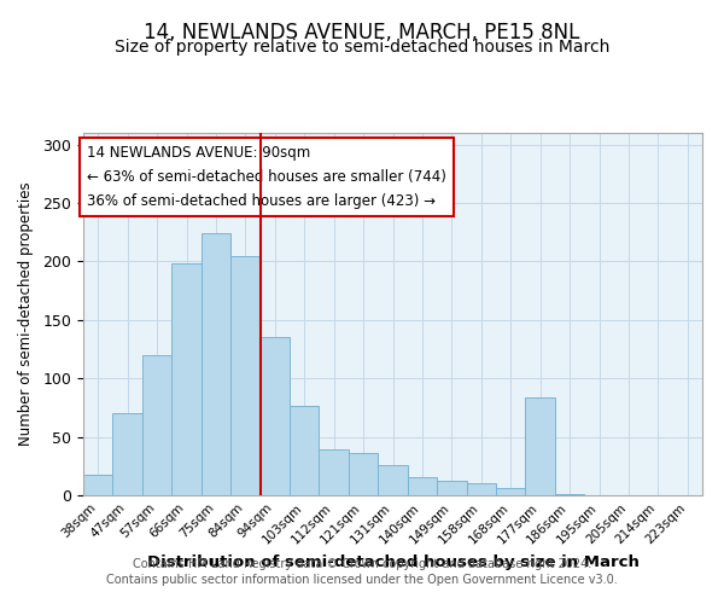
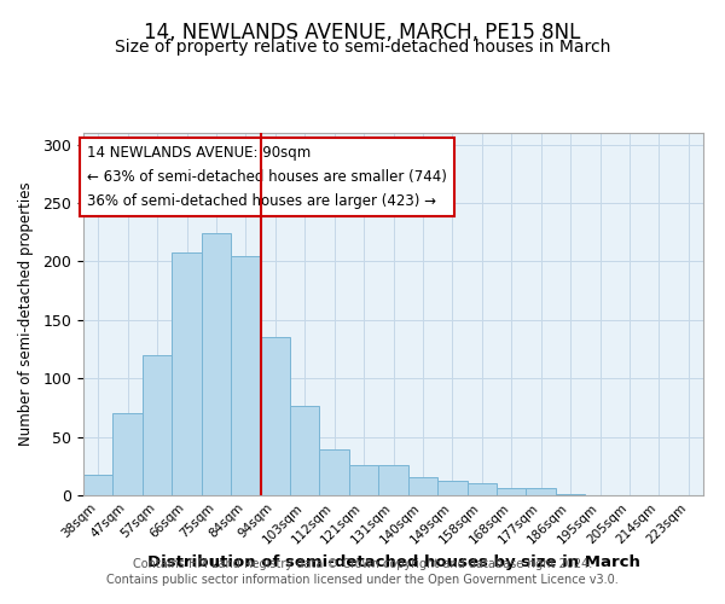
66sqm: 198 -> 208
121sqm: 36 -> 26
177sqm: 84 -> 6
